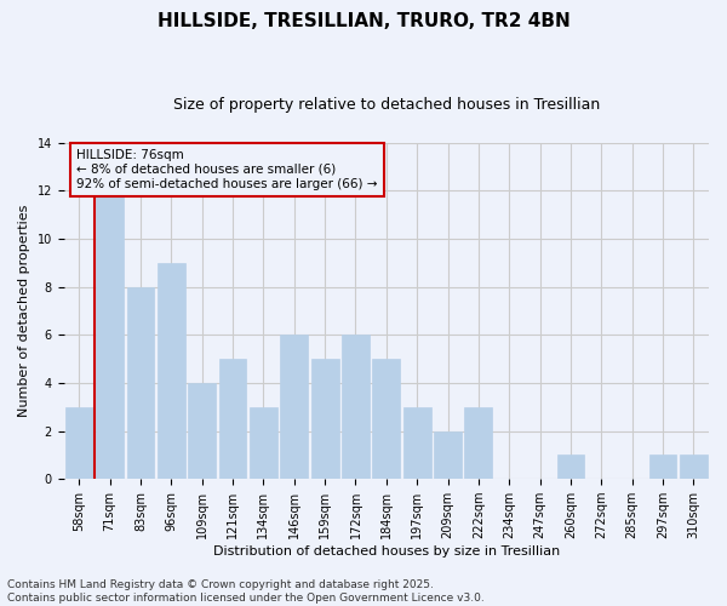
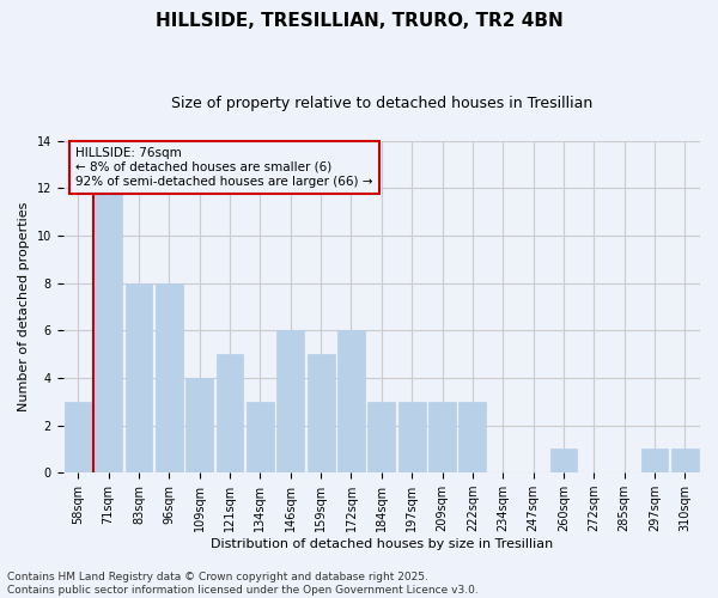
96sqm: 9 -> 8
184sqm: 5 -> 3
209sqm: 2 -> 3
